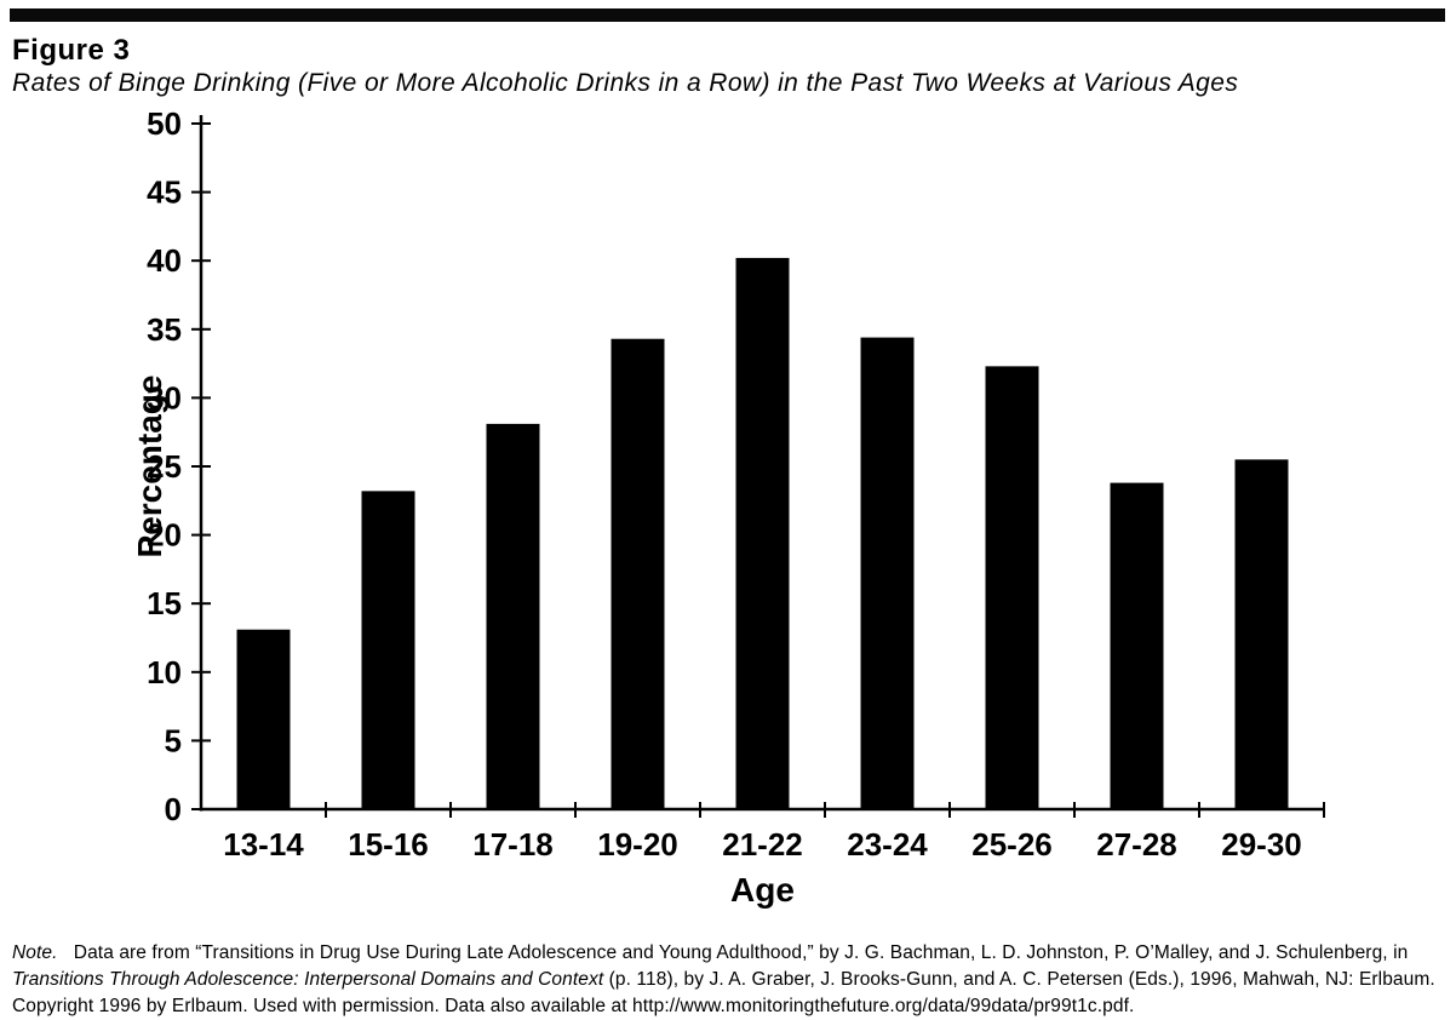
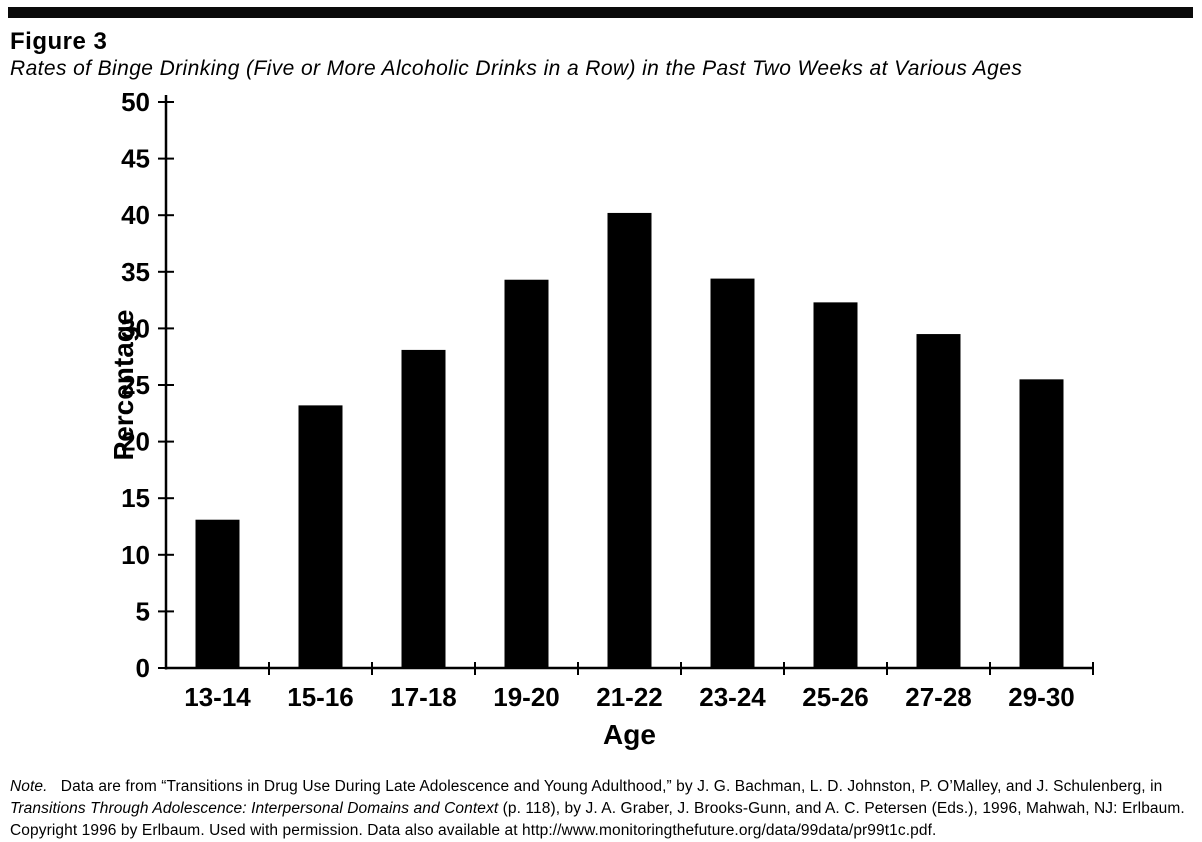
27-28: 23.8 -> 29.5
